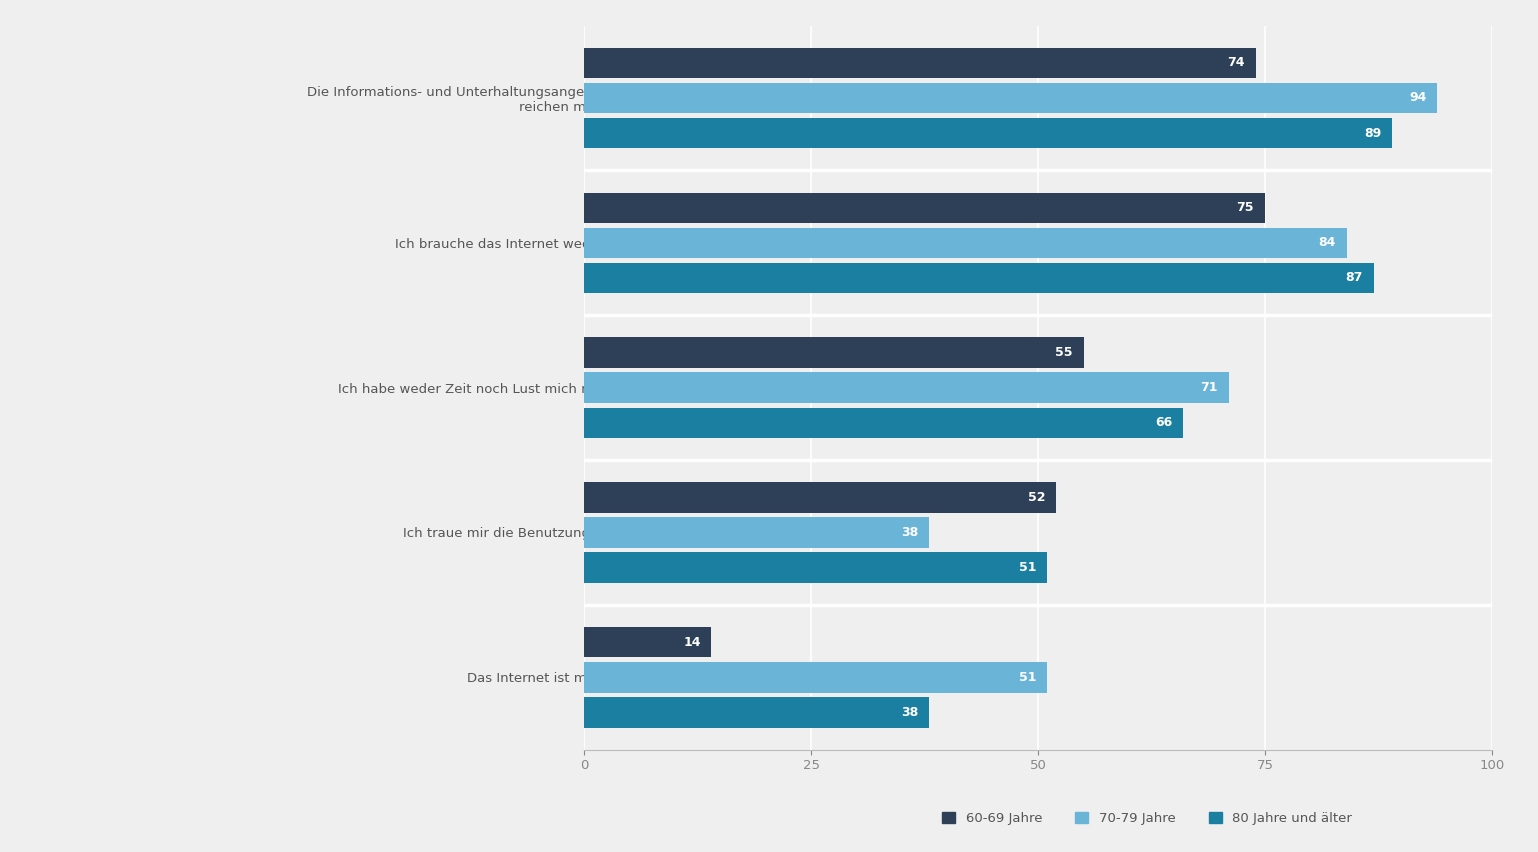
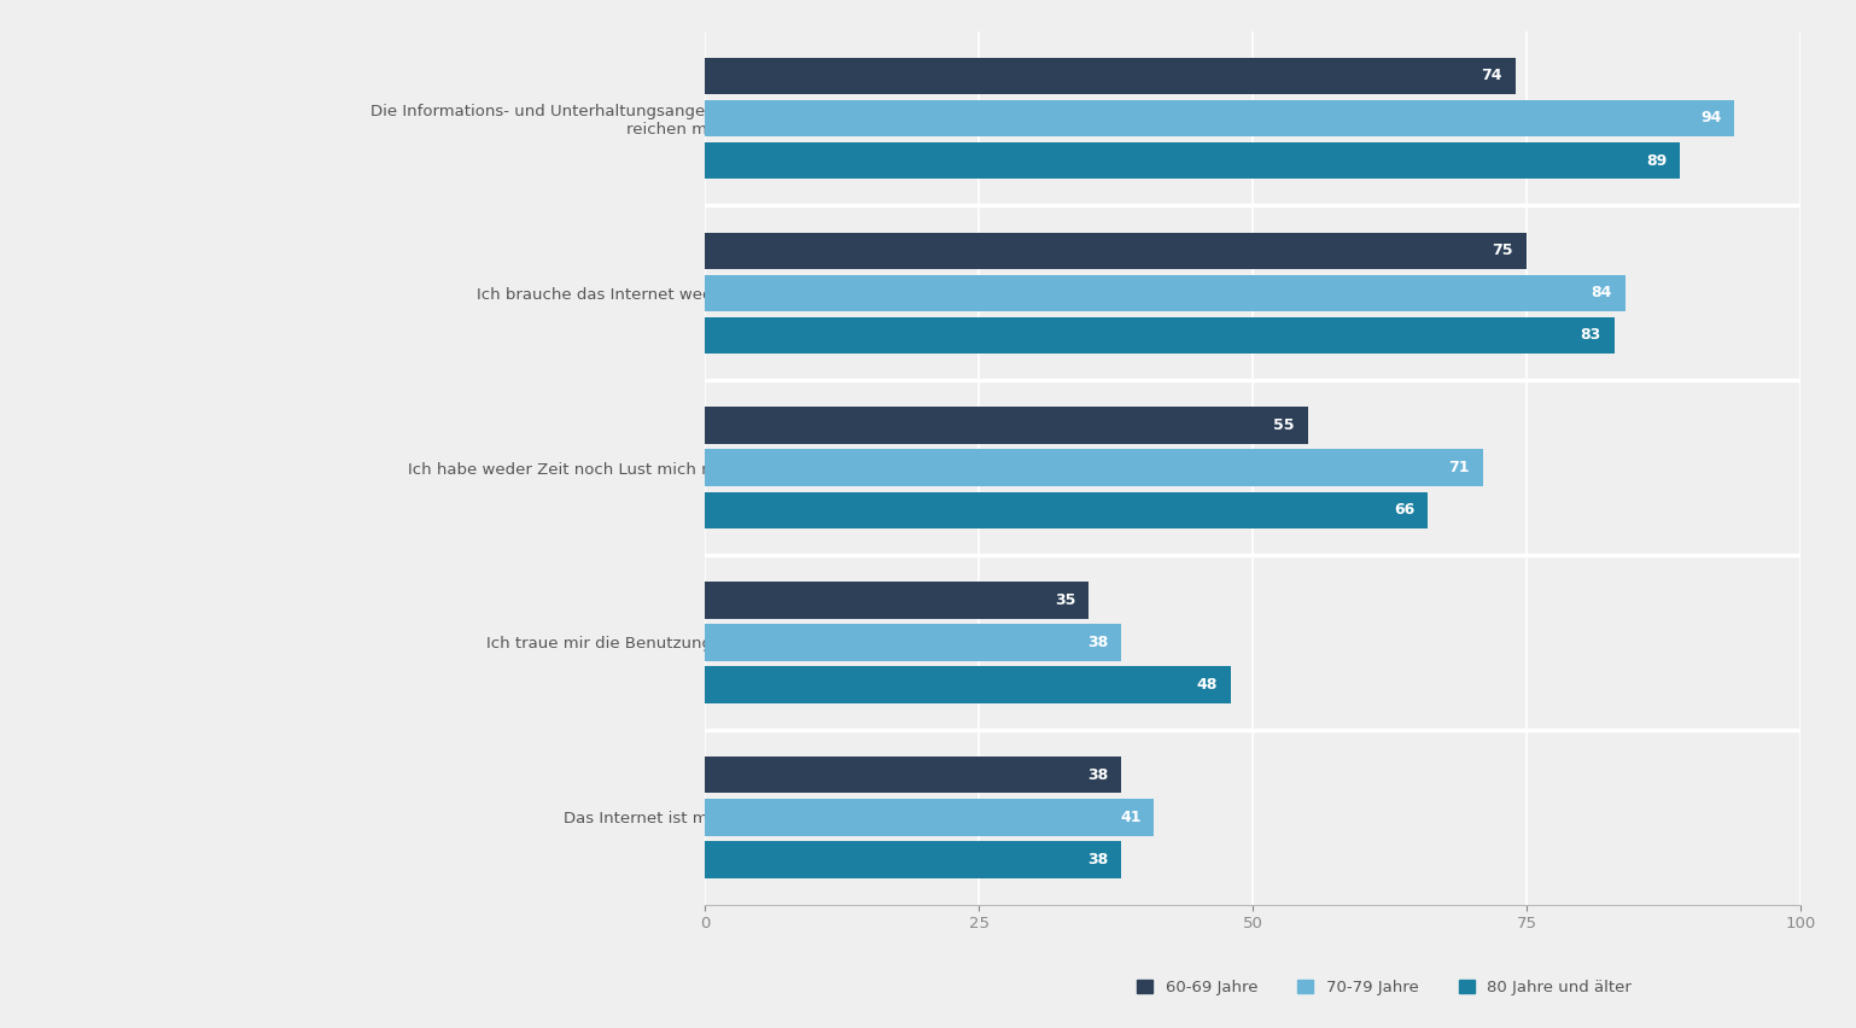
80 Jahre und älter/Ich brauche das Internet weder beruflich noch privat.: 87 -> 83
60-69 Jahre/Ich traue mir die Benutzung des Internets nicht zu.: 52 -> 35
80 Jahre und älter/Ich traue mir die Benutzung des Internets nicht zu.: 51 -> 48
60-69 Jahre/Das Internet ist mir zu unsicher.: 14 -> 38
70-79 Jahre/Das Internet ist mir zu unsicher.: 51 -> 41
